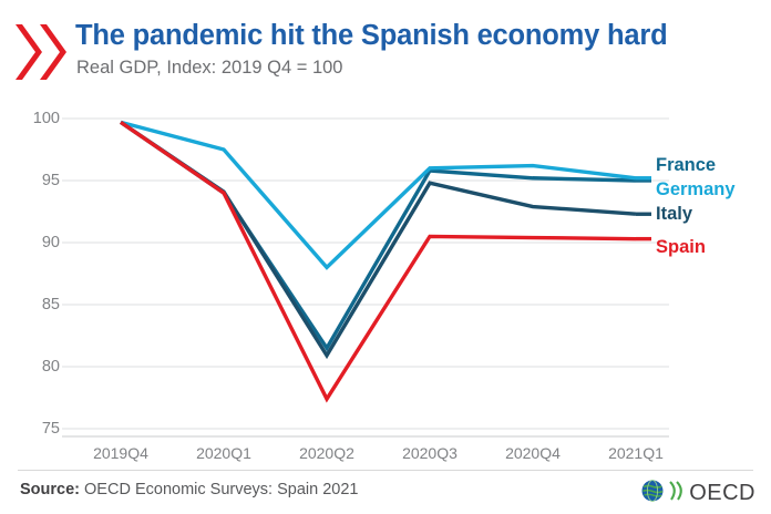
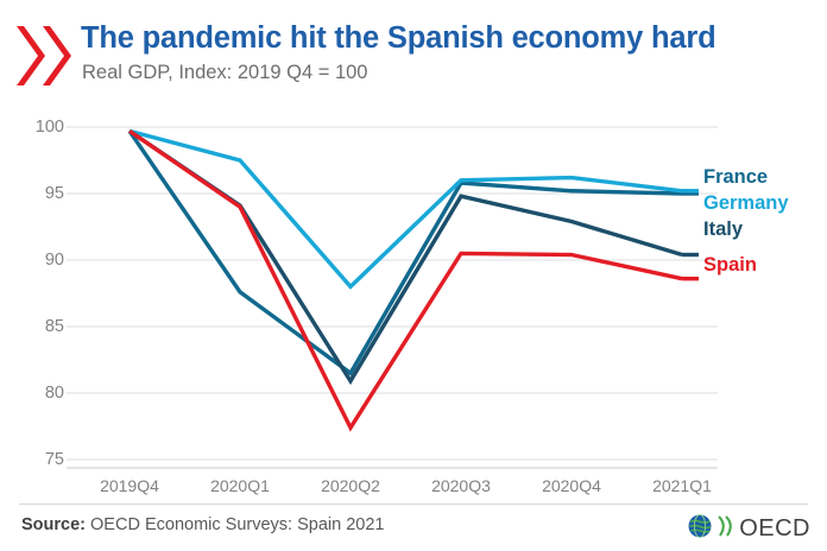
France/2020Q1: 94.0 -> 87.6
Italy/2021Q1: 92.3 -> 90.4
Spain/2021Q1: 90.3 -> 88.6
